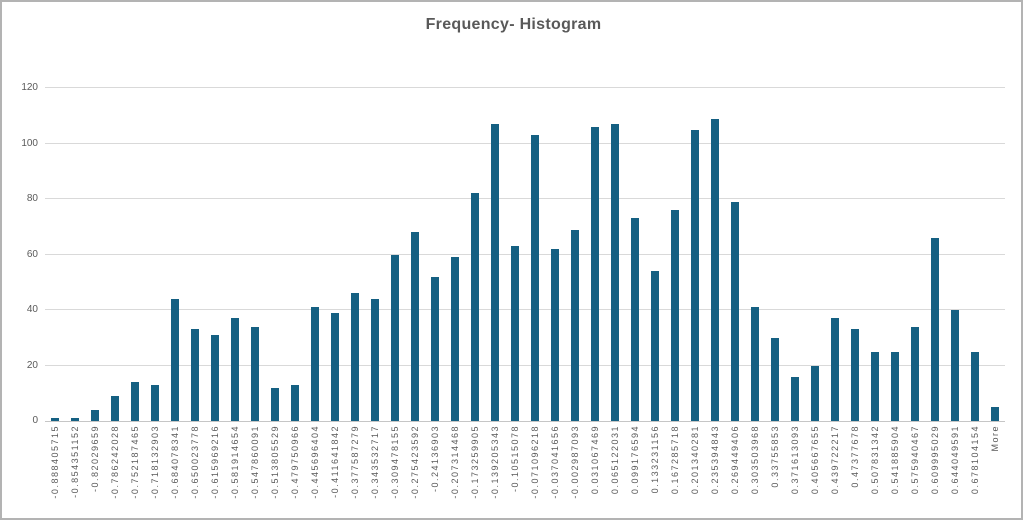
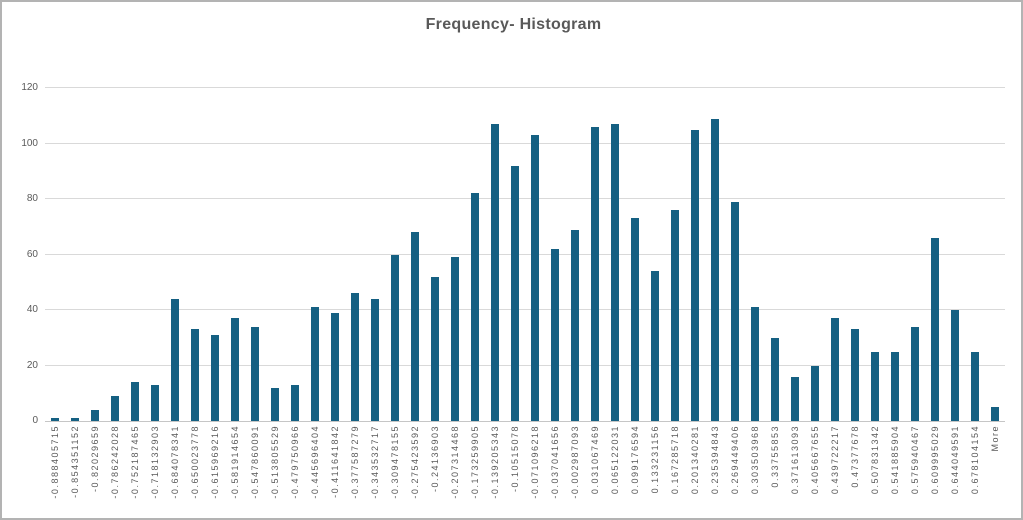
-0.10515078: 63 -> 92
